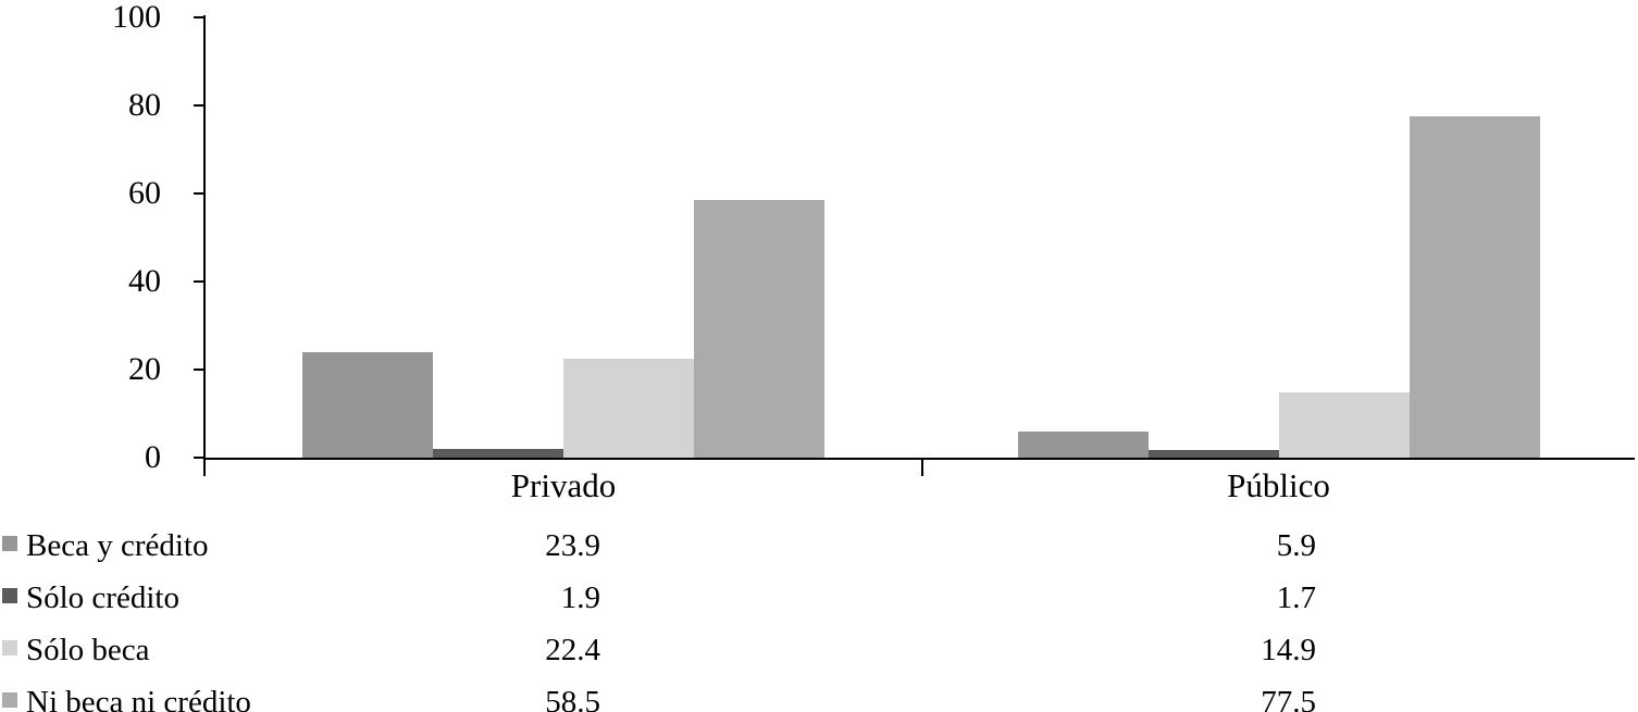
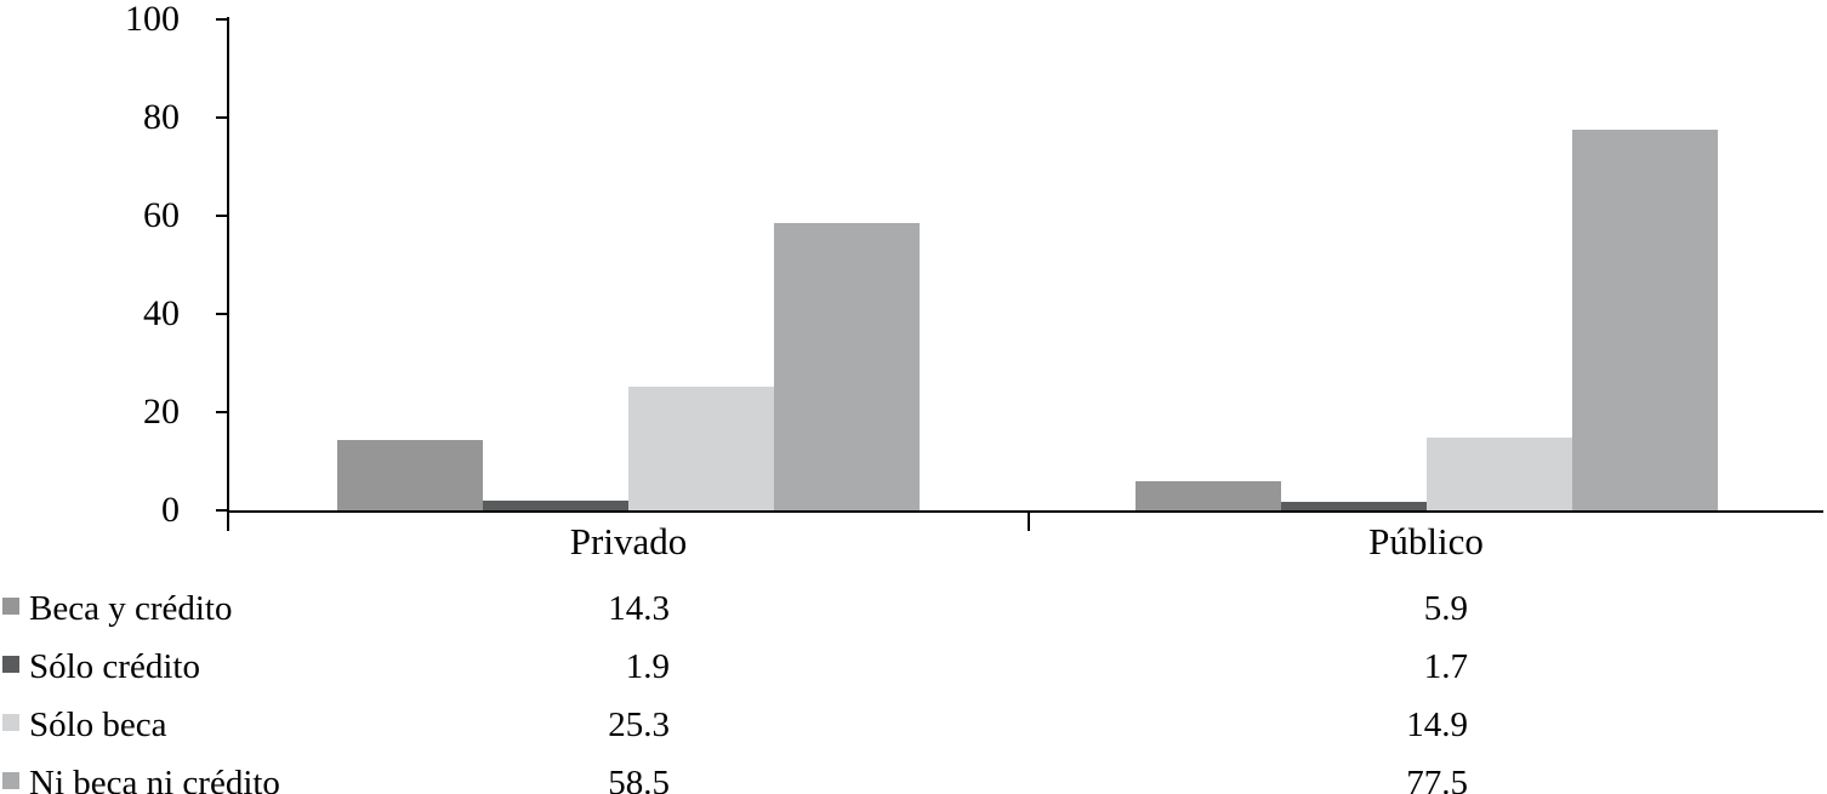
Beca y crédito/Privado: 23.9 -> 14.3
Sólo beca/Privado: 22.4 -> 25.3
